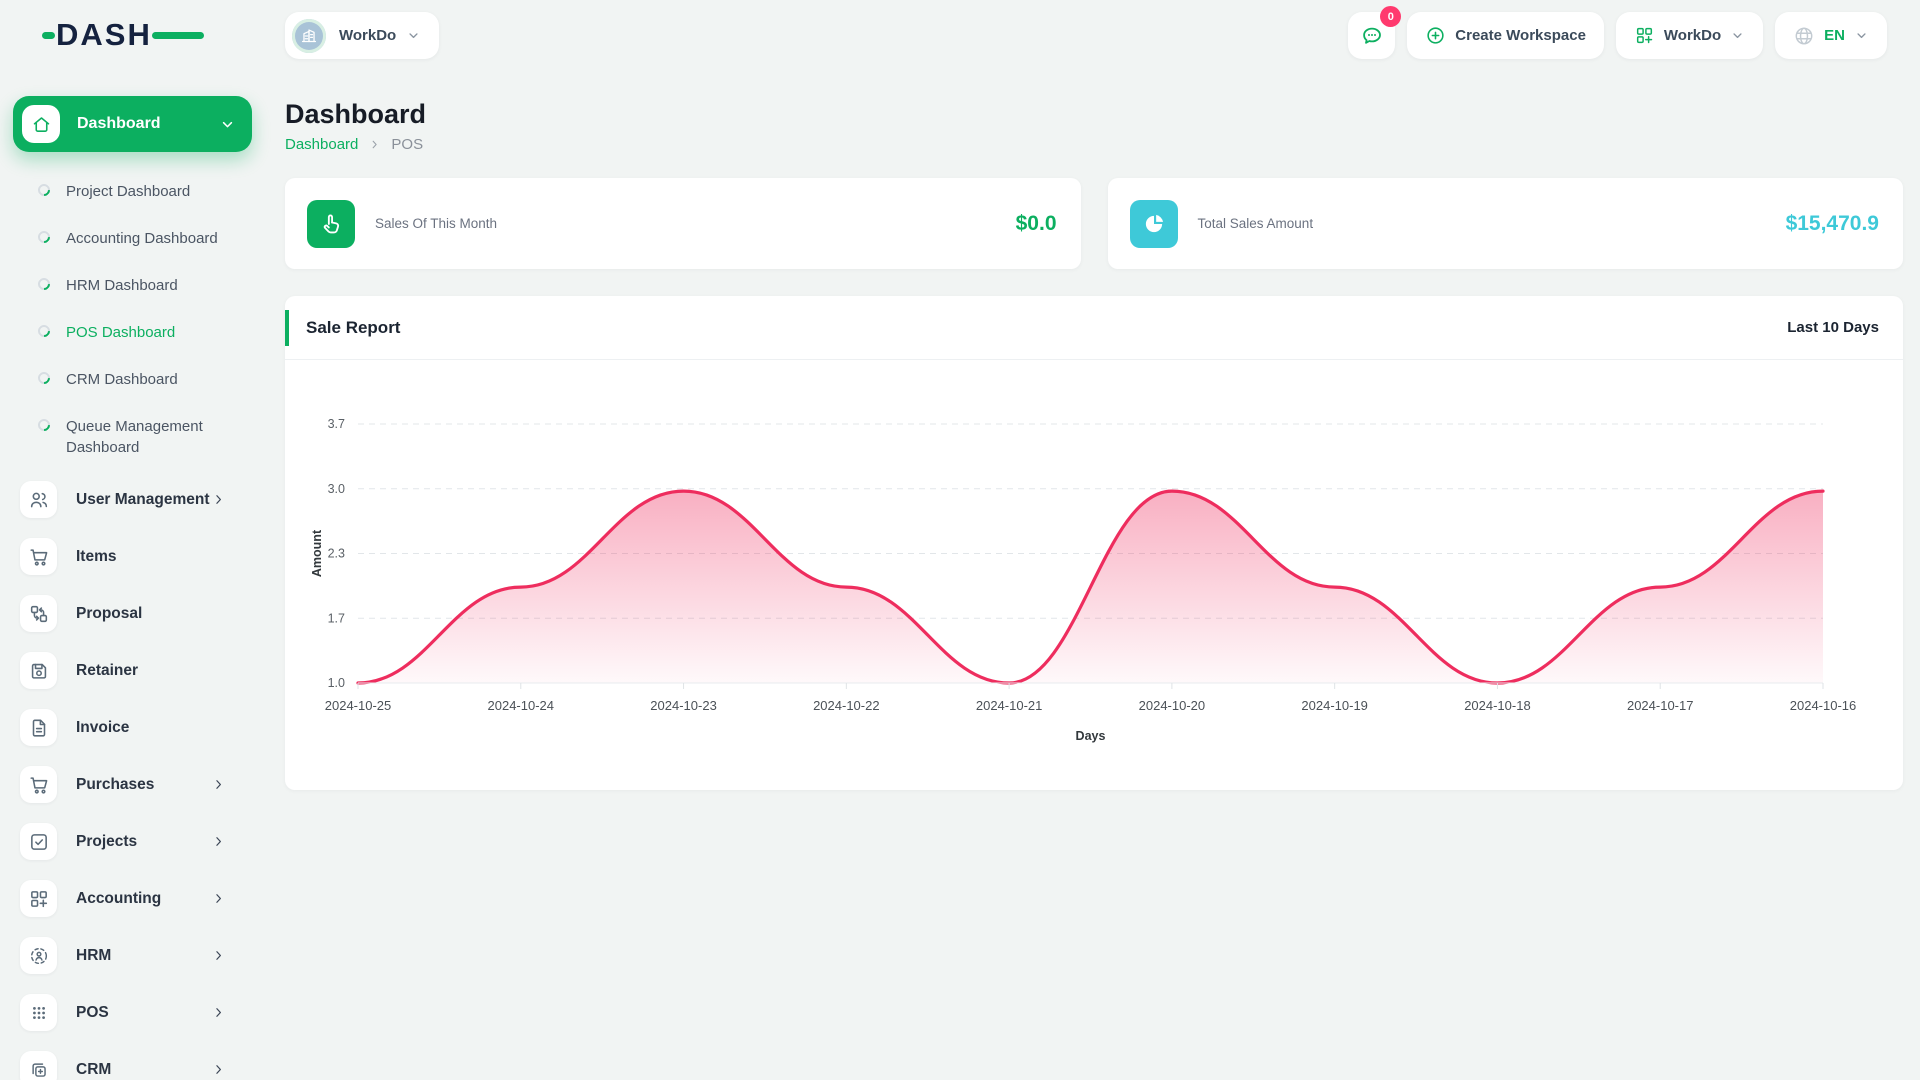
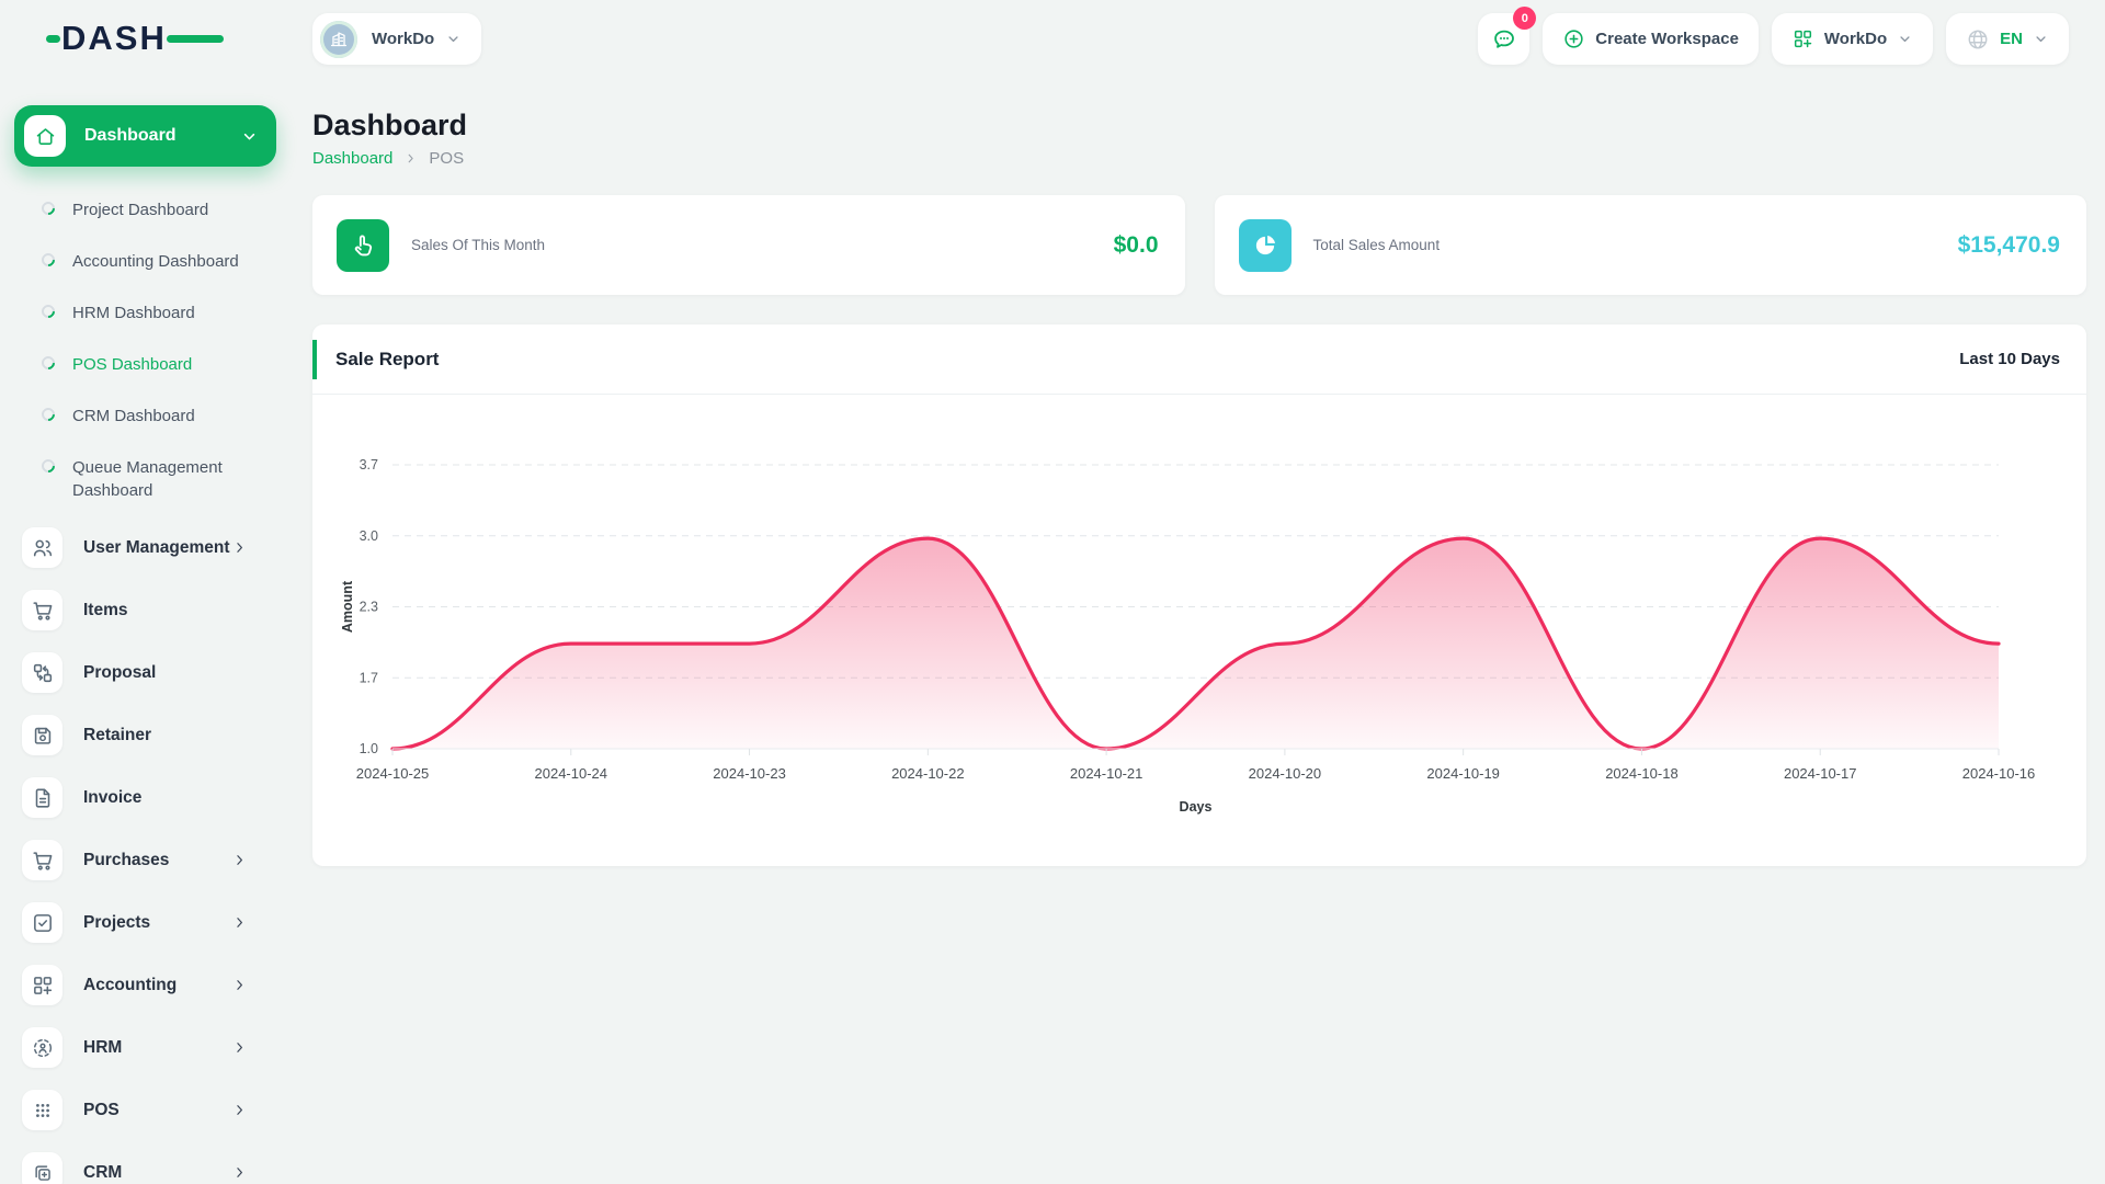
2024-10-23: 3 -> 2
2024-10-22: 2 -> 3
2024-10-20: 3 -> 2
2024-10-19: 2 -> 3
2024-10-17: 2 -> 3
2024-10-16: 3 -> 2
